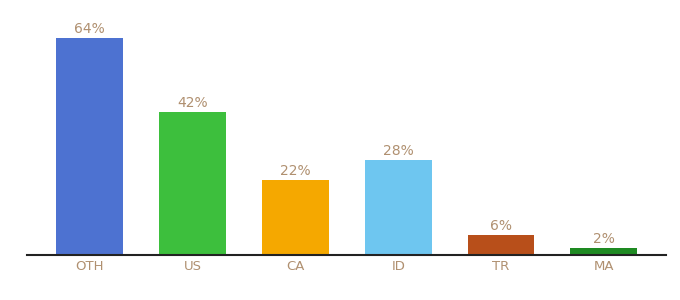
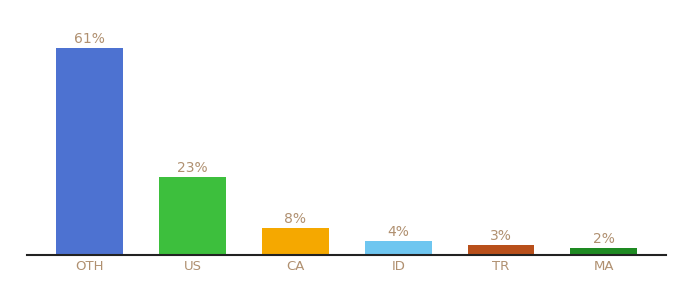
OTH: 64% -> 61%
US: 42% -> 23%
CA: 22% -> 8%
ID: 28% -> 4%
TR: 6% -> 3%
